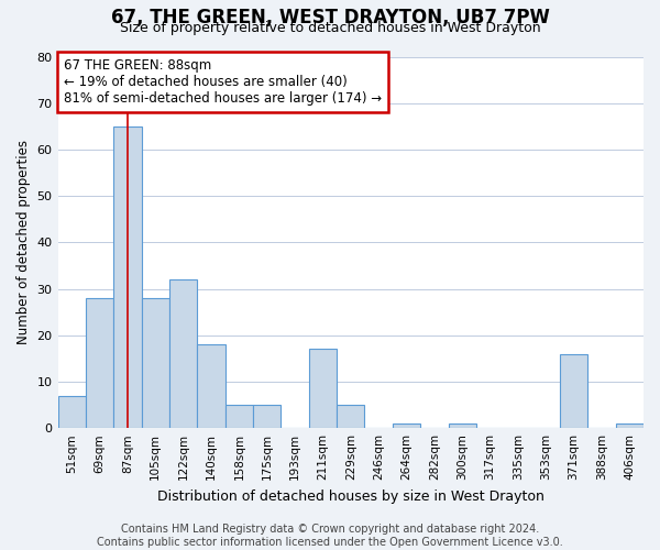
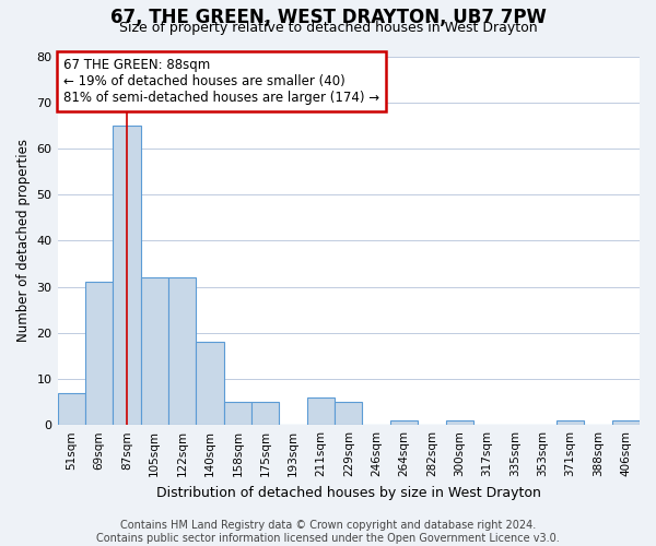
69sqm: 28 -> 31
105sqm: 28 -> 32
211sqm: 17 -> 6
371sqm: 16 -> 1
